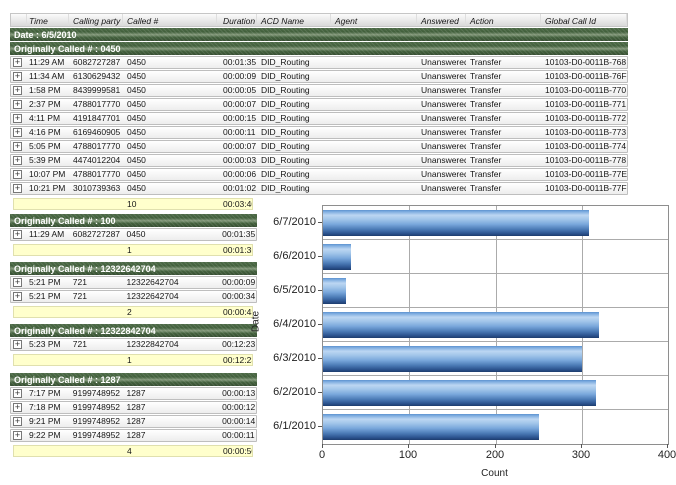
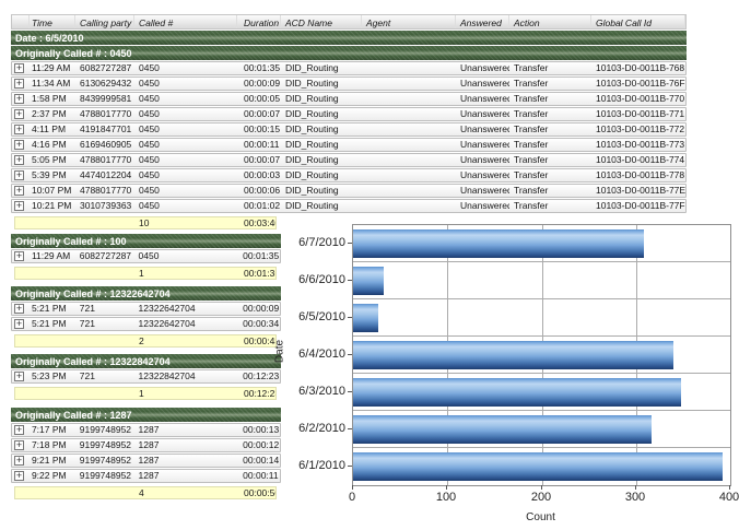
6/4/2010: 320 -> 340
6/3/2010: 300 -> 350
6/1/2010: 250 -> 390
